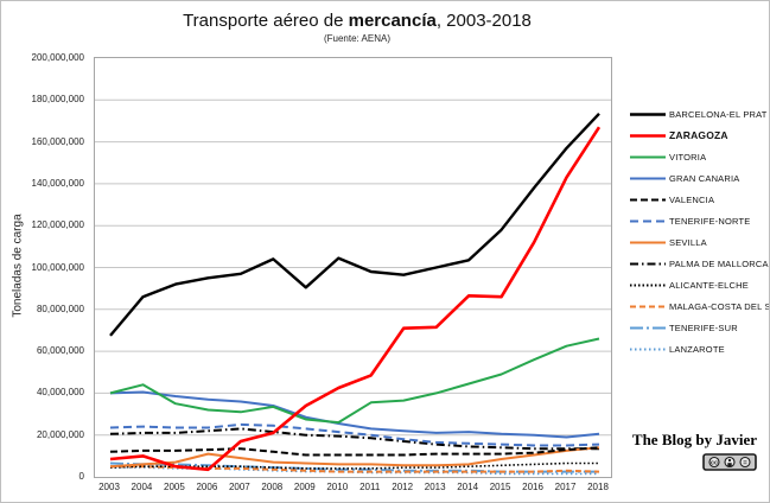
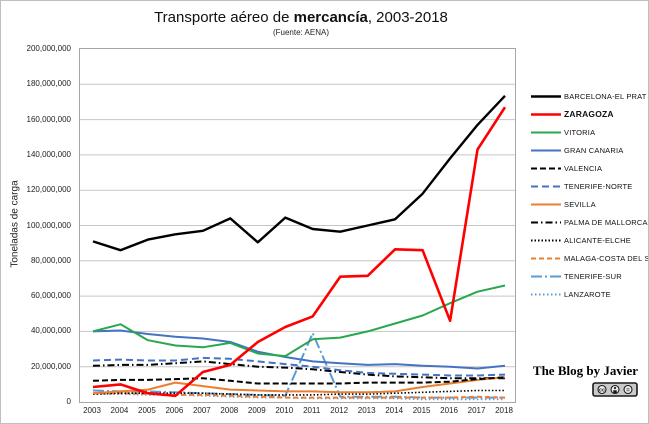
BARCELONA-EL PRAT/2003: 68000000 -> 91000000
TENERIFE-SUR/2011: 4000000 -> 39000000
ZARAGOZA/2016: 112000000 -> 46000000
